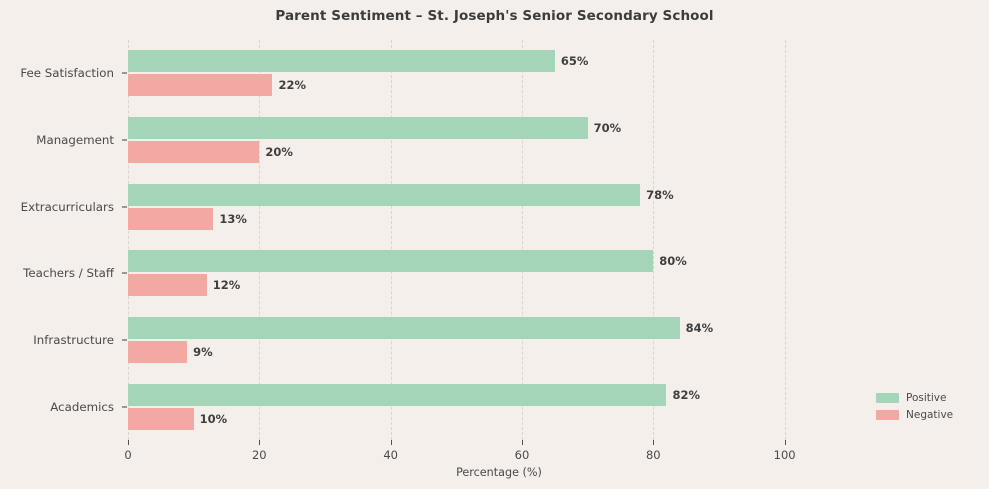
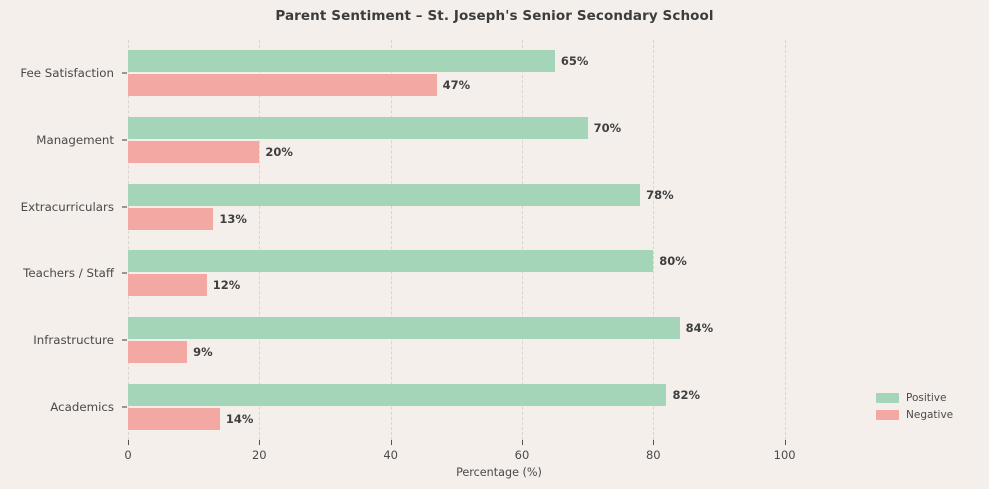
Negative/Fee Satisfaction: 22% -> 47%
Negative/Academics: 10% -> 14%
